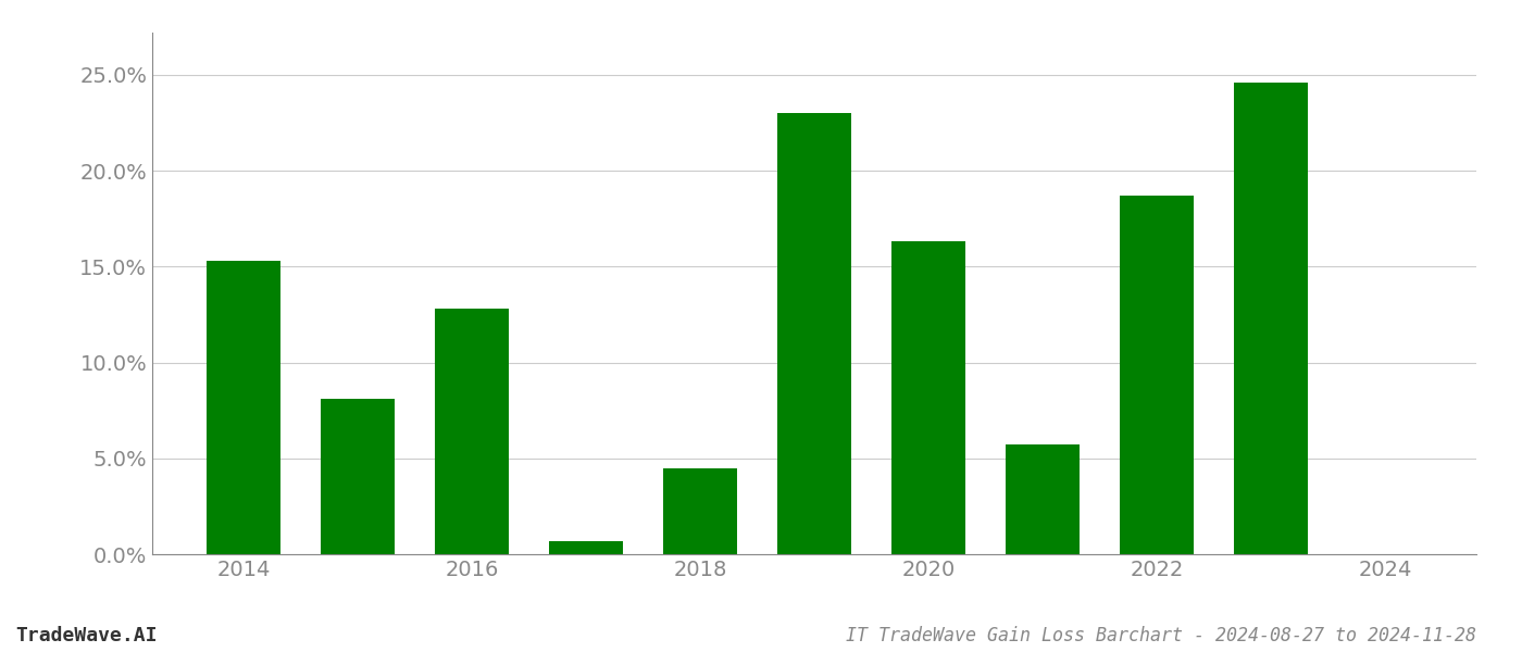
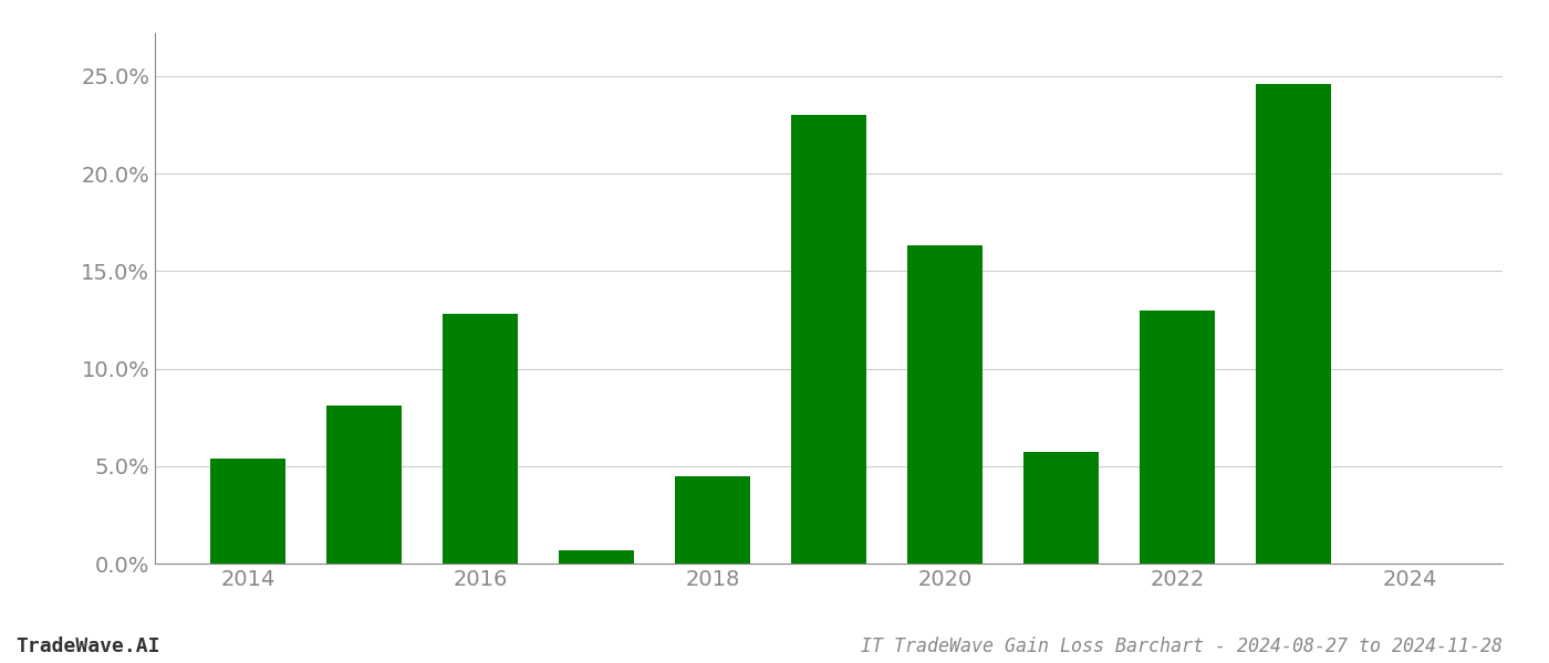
2014: 15.3% -> 5.4%
2022: 18.7% -> 13.0%
